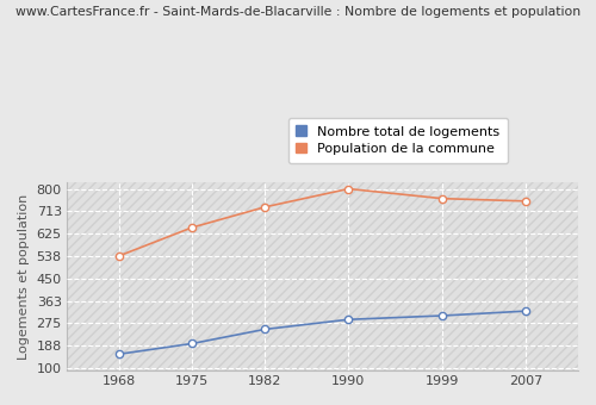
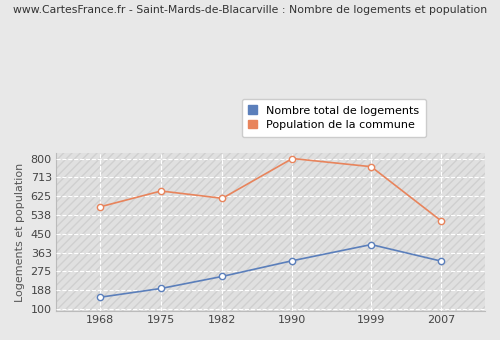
Population de la commune/1968: 538 -> 575
Population de la commune/1982: 729 -> 615
Nombre total de logements/1990: 290 -> 325
Nombre total de logements/1999: 305 -> 400
Population de la commune/2007: 752 -> 510
